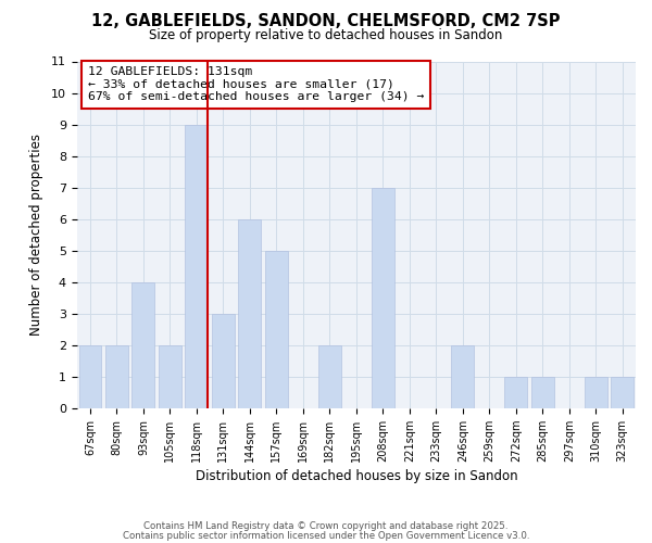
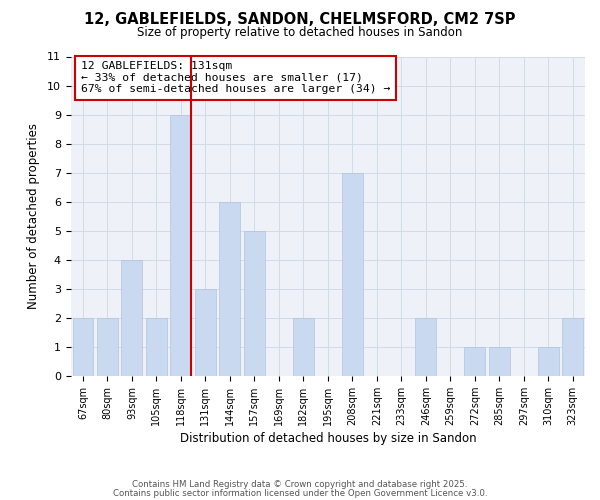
323sqm: 1 -> 2
